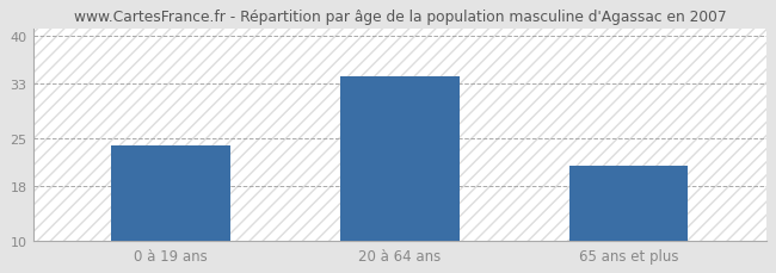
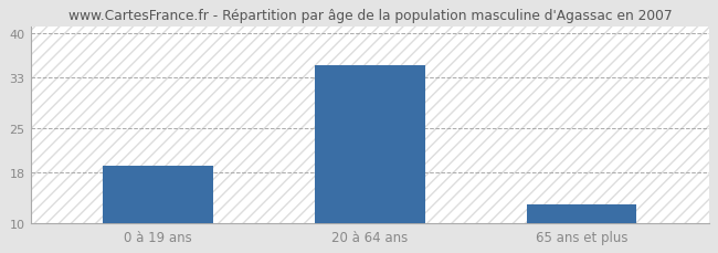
0 à 19 ans: 24 -> 19
20 à 64 ans: 34 -> 35
65 ans et plus: 21 -> 13
